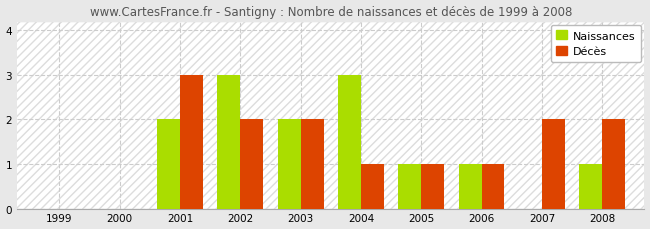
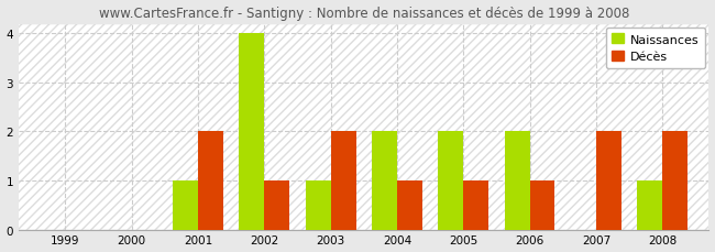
Naissances/2001: 2 -> 1
Décès/2001: 3 -> 2
Naissances/2002: 3 -> 4
Décès/2002: 2 -> 1
Naissances/2003: 2 -> 1
Naissances/2004: 3 -> 2
Naissances/2005: 1 -> 2
Naissances/2006: 1 -> 2
